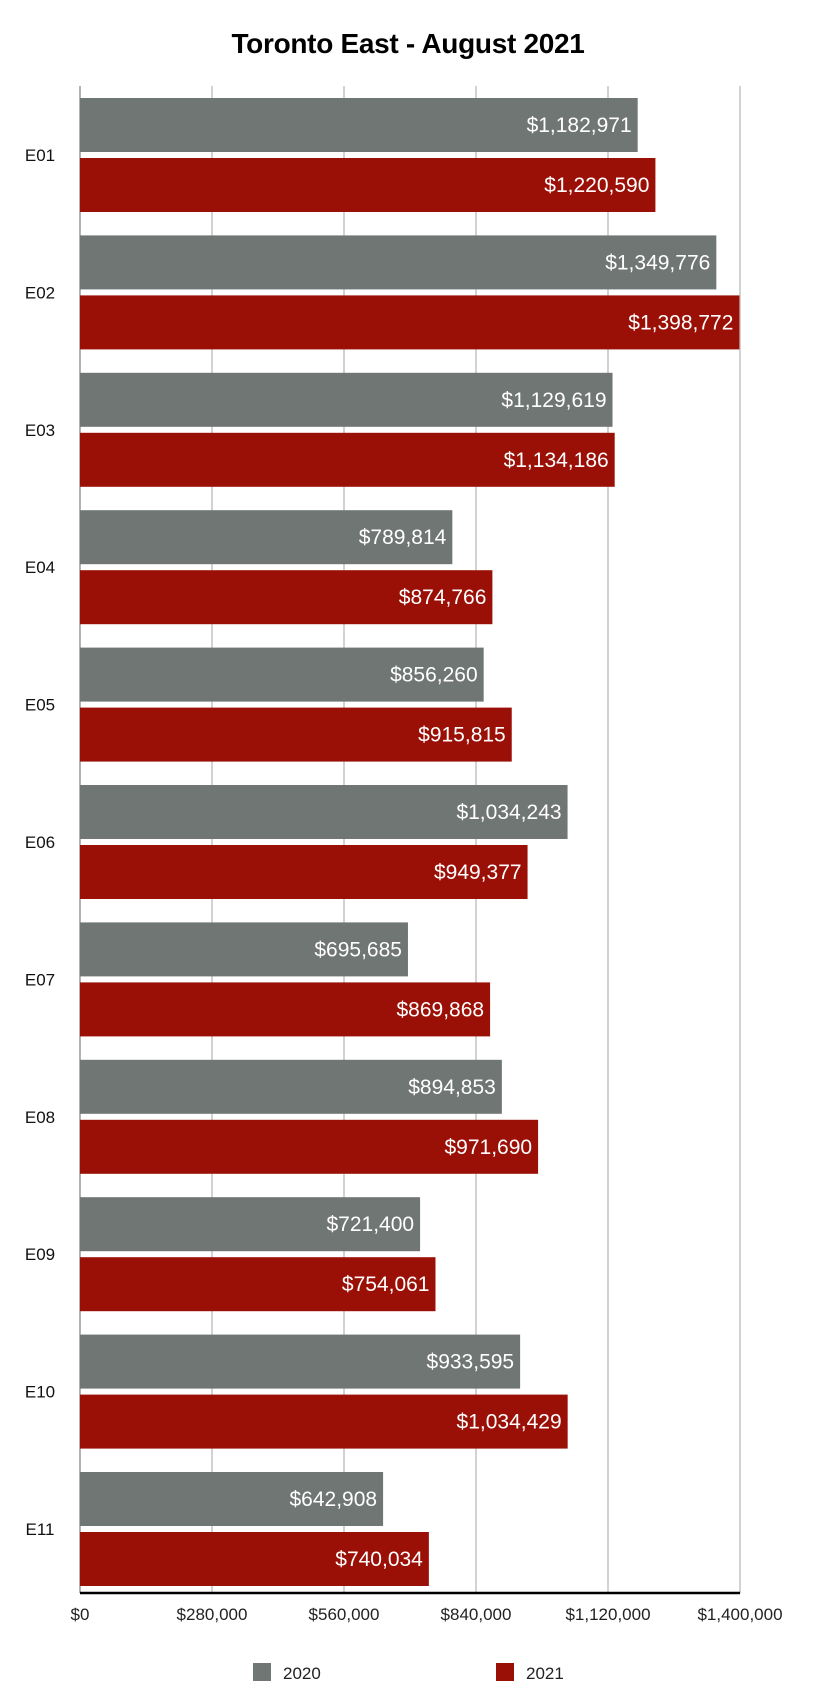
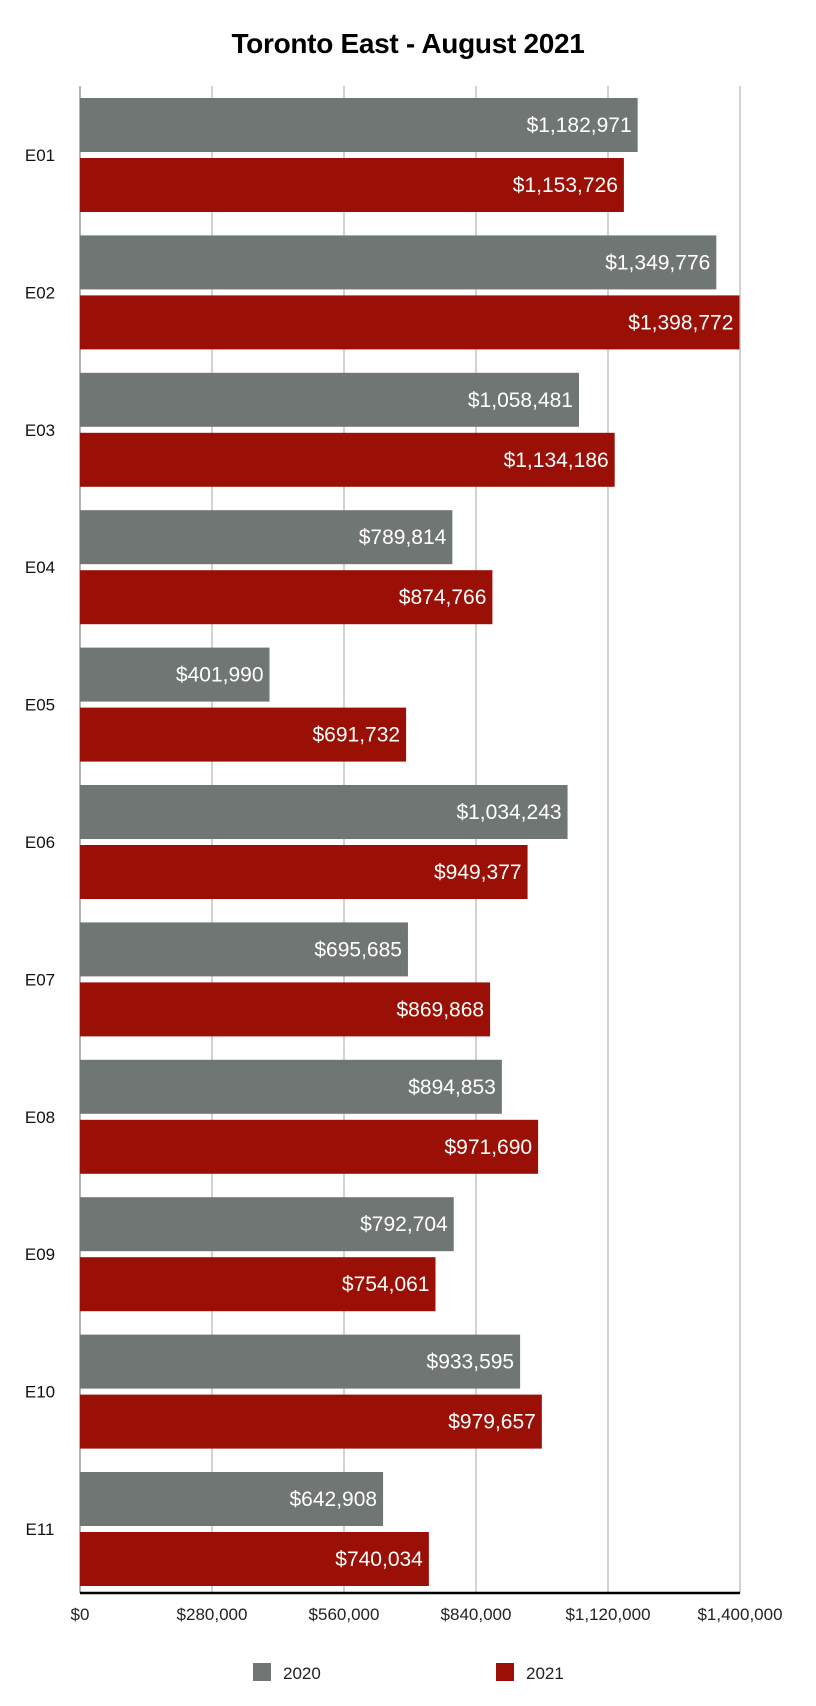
2021/E01: $1,220,590 -> $1,153,726
2020/E03: $1,129,619 -> $1,058,481
2020/E05: $856,260 -> $401,990
2021/E05: $915,815 -> $691,732
2020/E09: $721,400 -> $792,704
2021/E10: $1,034,429 -> $979,657
